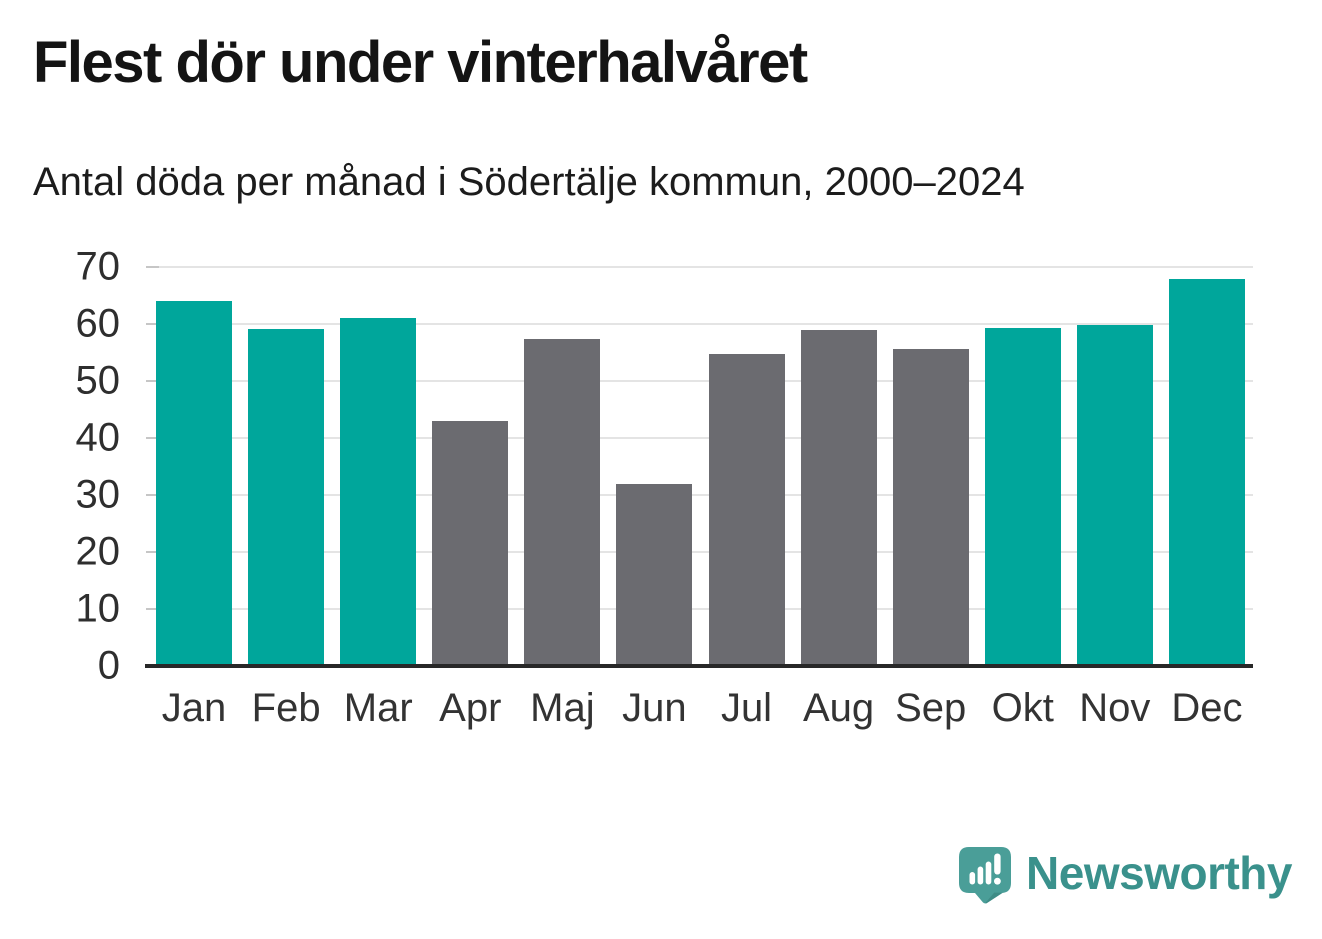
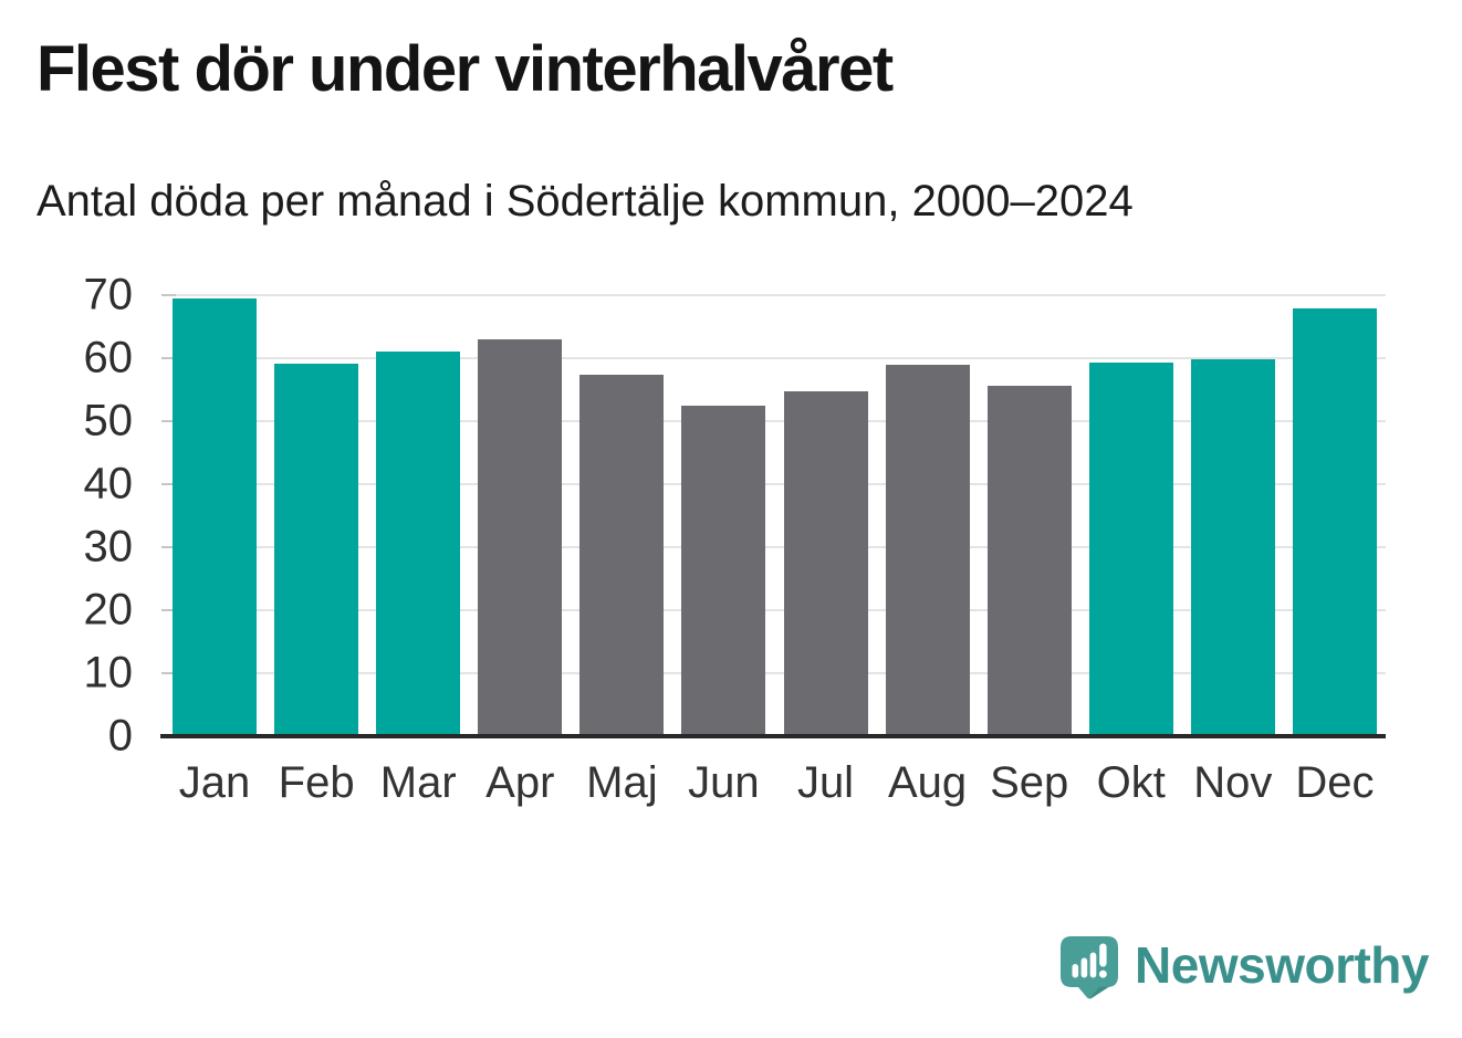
Jan: 64 -> 70
Apr: 43 -> 63
Jun: 32 -> 52
